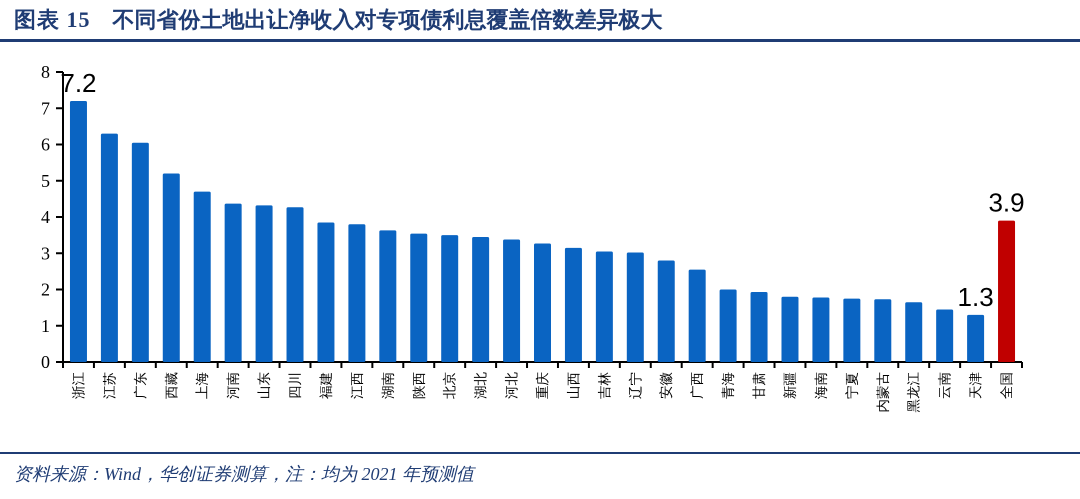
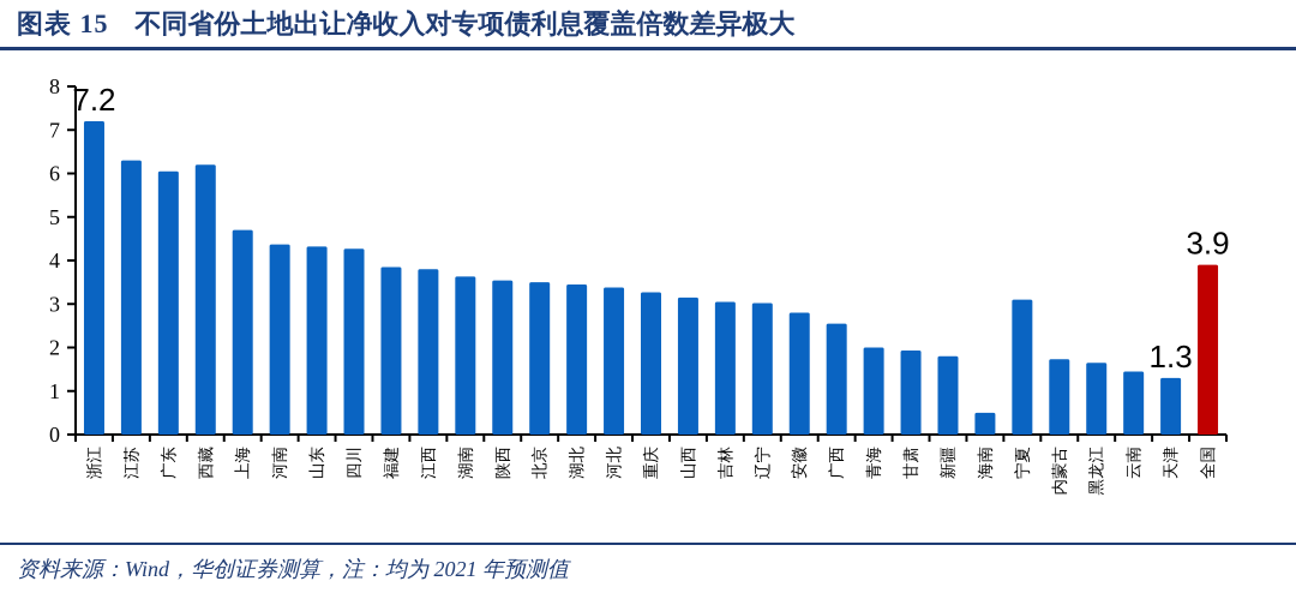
西藏: 5.2 -> 6.2
海南: 1.8 -> 0.5
宁夏: 1.8 -> 3.1
